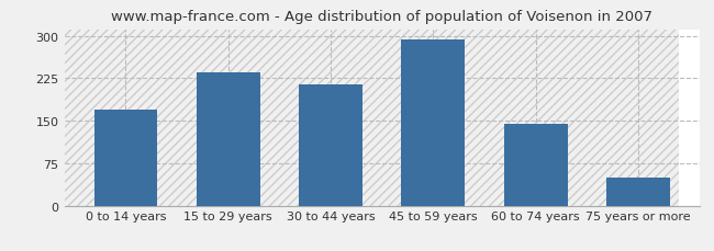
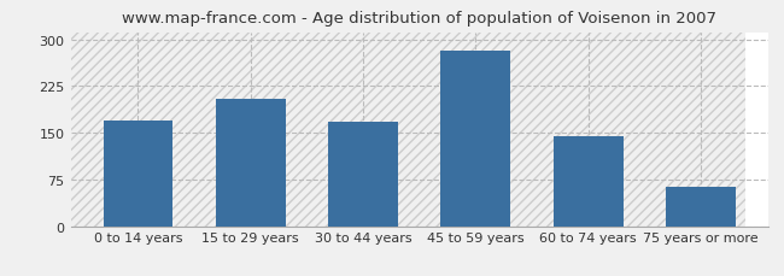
15 to 29 years: 235 -> 204
30 to 44 years: 215 -> 168
45 to 59 years: 293 -> 282
75 years or more: 50 -> 64
